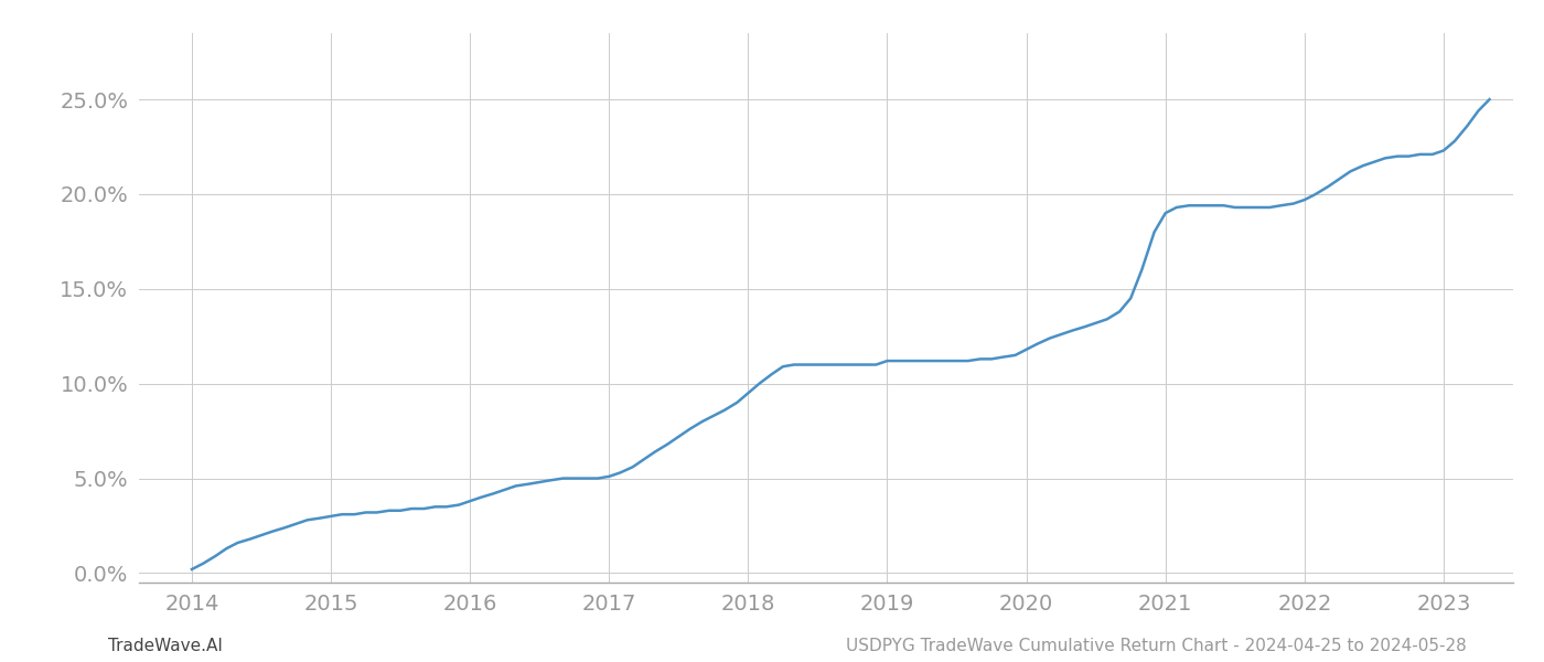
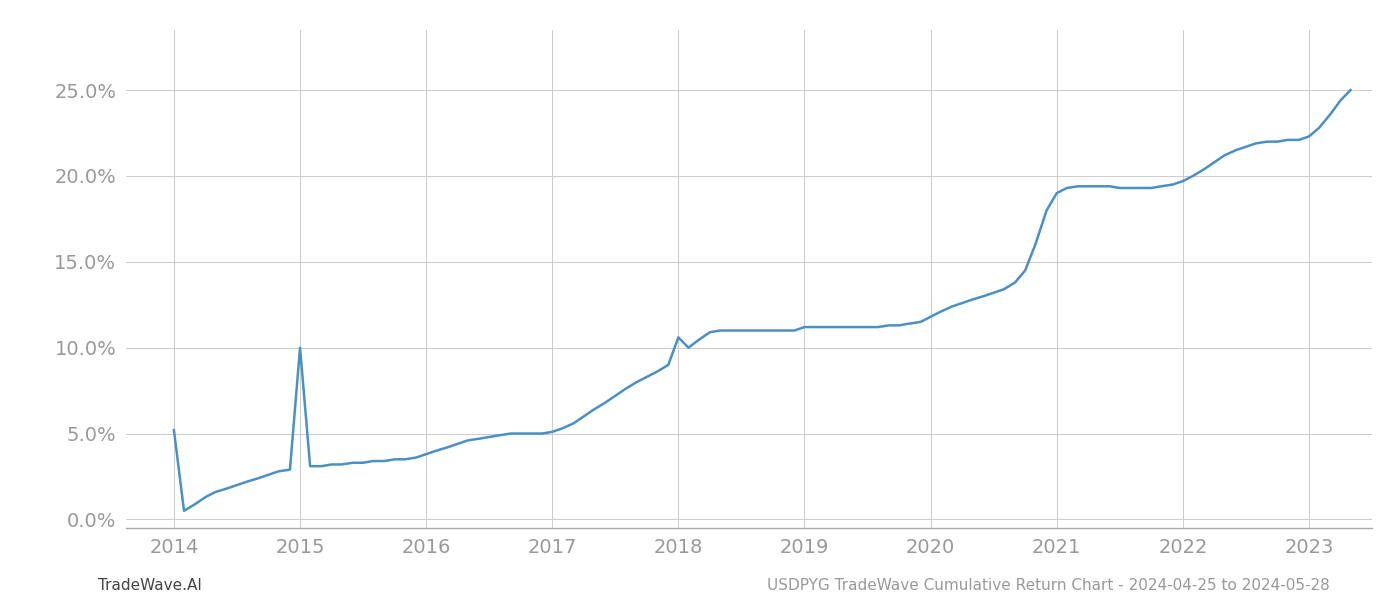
2014: 0.2% -> 5.2%
2015: 3.0% -> 10.0%
2018: 9.5% -> 10.6%
